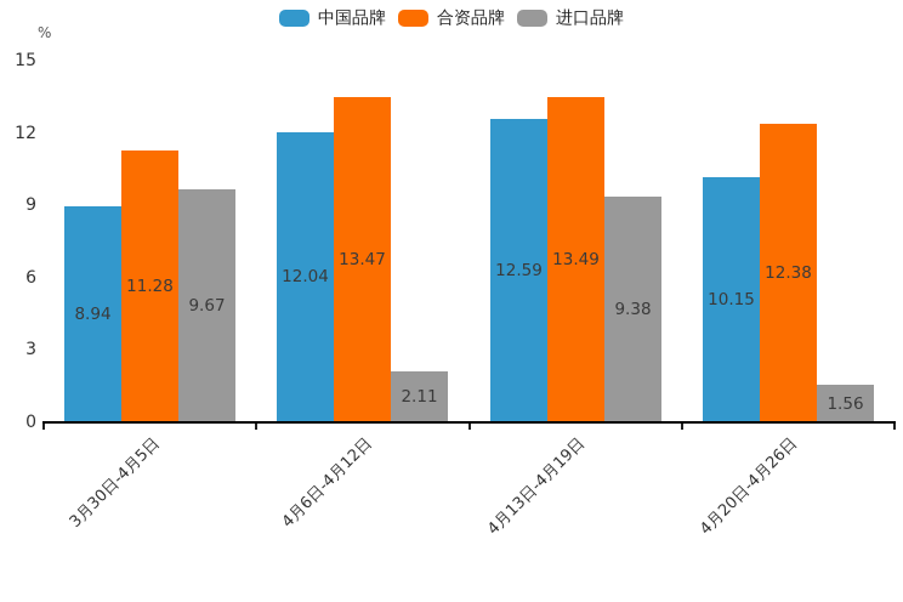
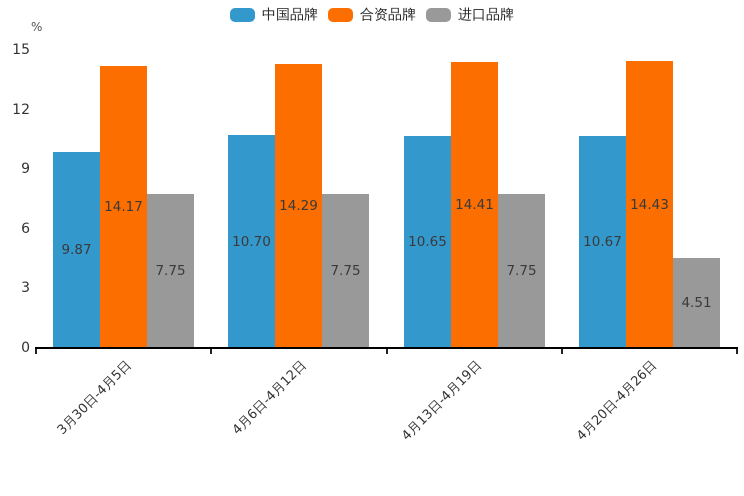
中国品牌/3月30日-4月5日: 8.94 -> 9.87
合资品牌/3月30日-4月5日: 11.28 -> 14.17
进口品牌/3月30日-4月5日: 9.67 -> 7.75
中国品牌/4月6日-4月12日: 12.04 -> 10.70
合资品牌/4月6日-4月12日: 13.47 -> 14.29
进口品牌/4月6日-4月12日: 2.11 -> 7.75
中国品牌/4月13日-4月19日: 12.59 -> 10.65
合资品牌/4月13日-4月19日: 13.49 -> 14.41
进口品牌/4月13日-4月19日: 9.38 -> 7.75
中国品牌/4月20日-4月26日: 10.15 -> 10.67
合资品牌/4月20日-4月26日: 12.38 -> 14.43
进口品牌/4月20日-4月26日: 1.56 -> 4.51
